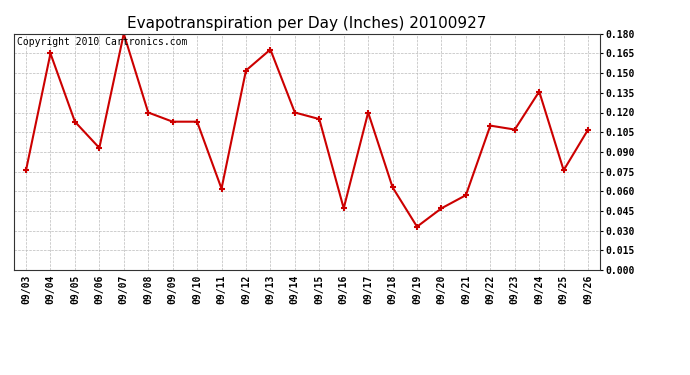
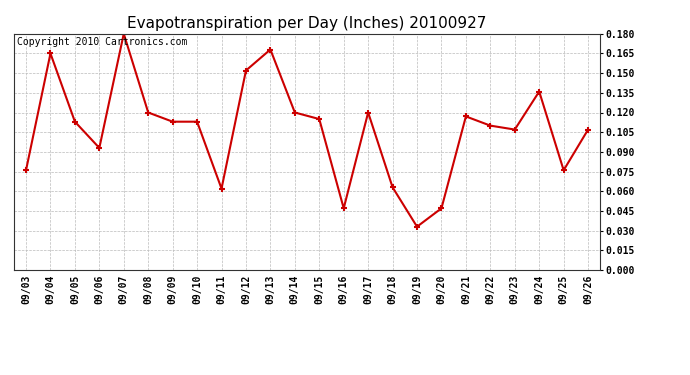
09/21: 0.057 -> 0.117
